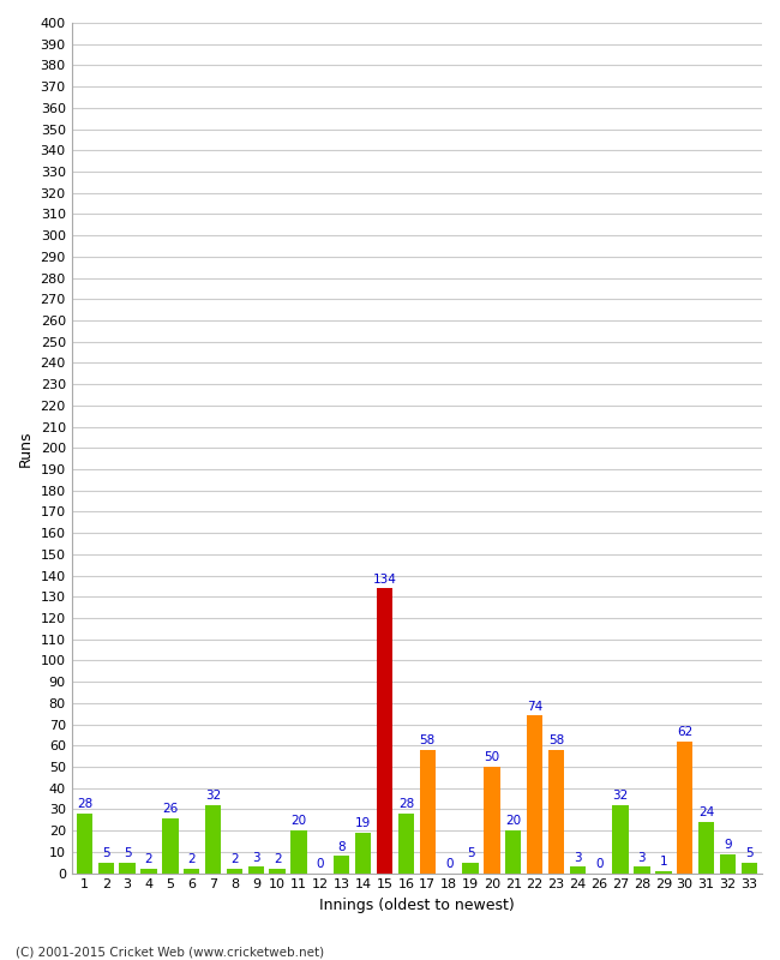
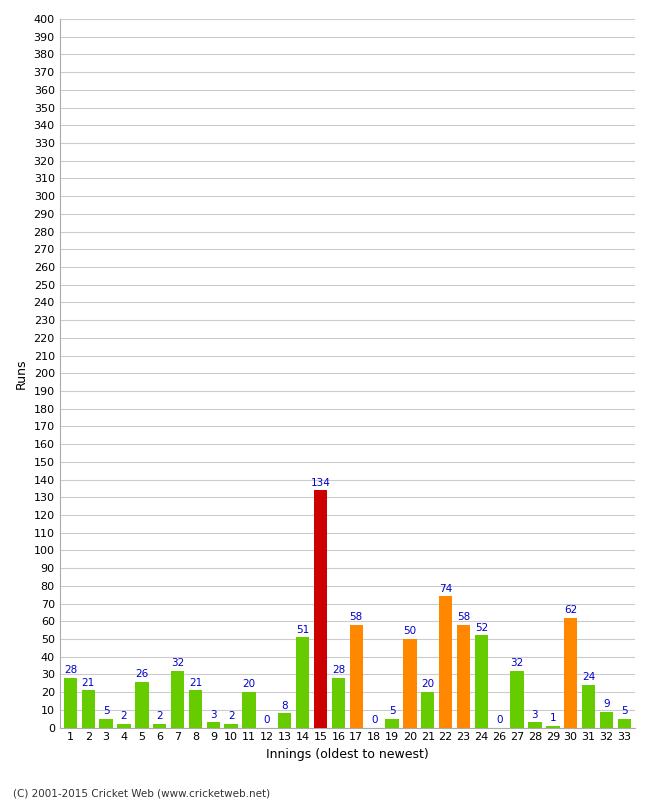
2: 5 -> 21
8: 2 -> 21
14: 19 -> 51
24: 3 -> 52
